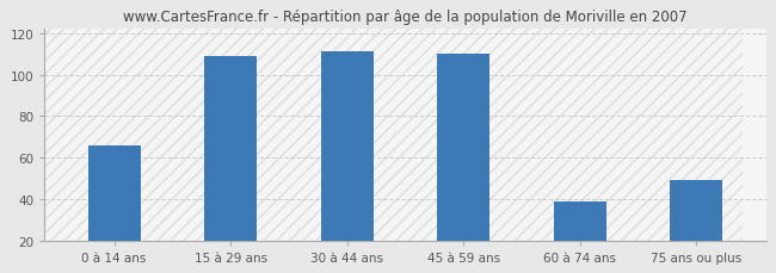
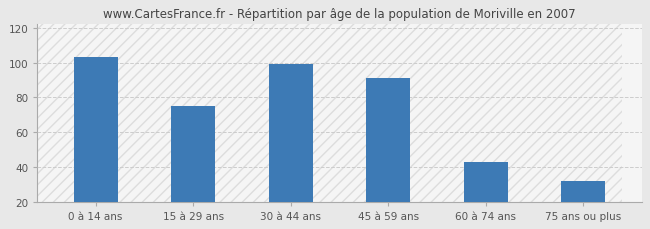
0 à 14 ans: 66 -> 103
15 à 29 ans: 109 -> 75
30 à 44 ans: 111 -> 99
45 à 59 ans: 110 -> 91
60 à 74 ans: 39 -> 43
75 ans ou plus: 49 -> 32
